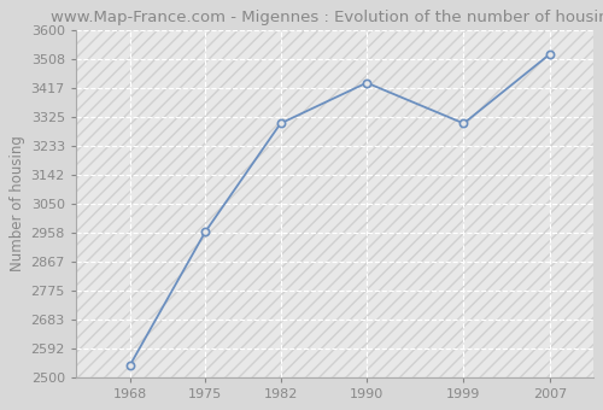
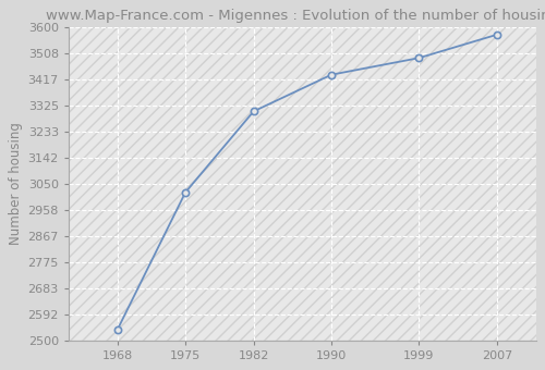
1975: 2960 -> 3020
1999: 3305 -> 3493
2007: 3525 -> 3575
